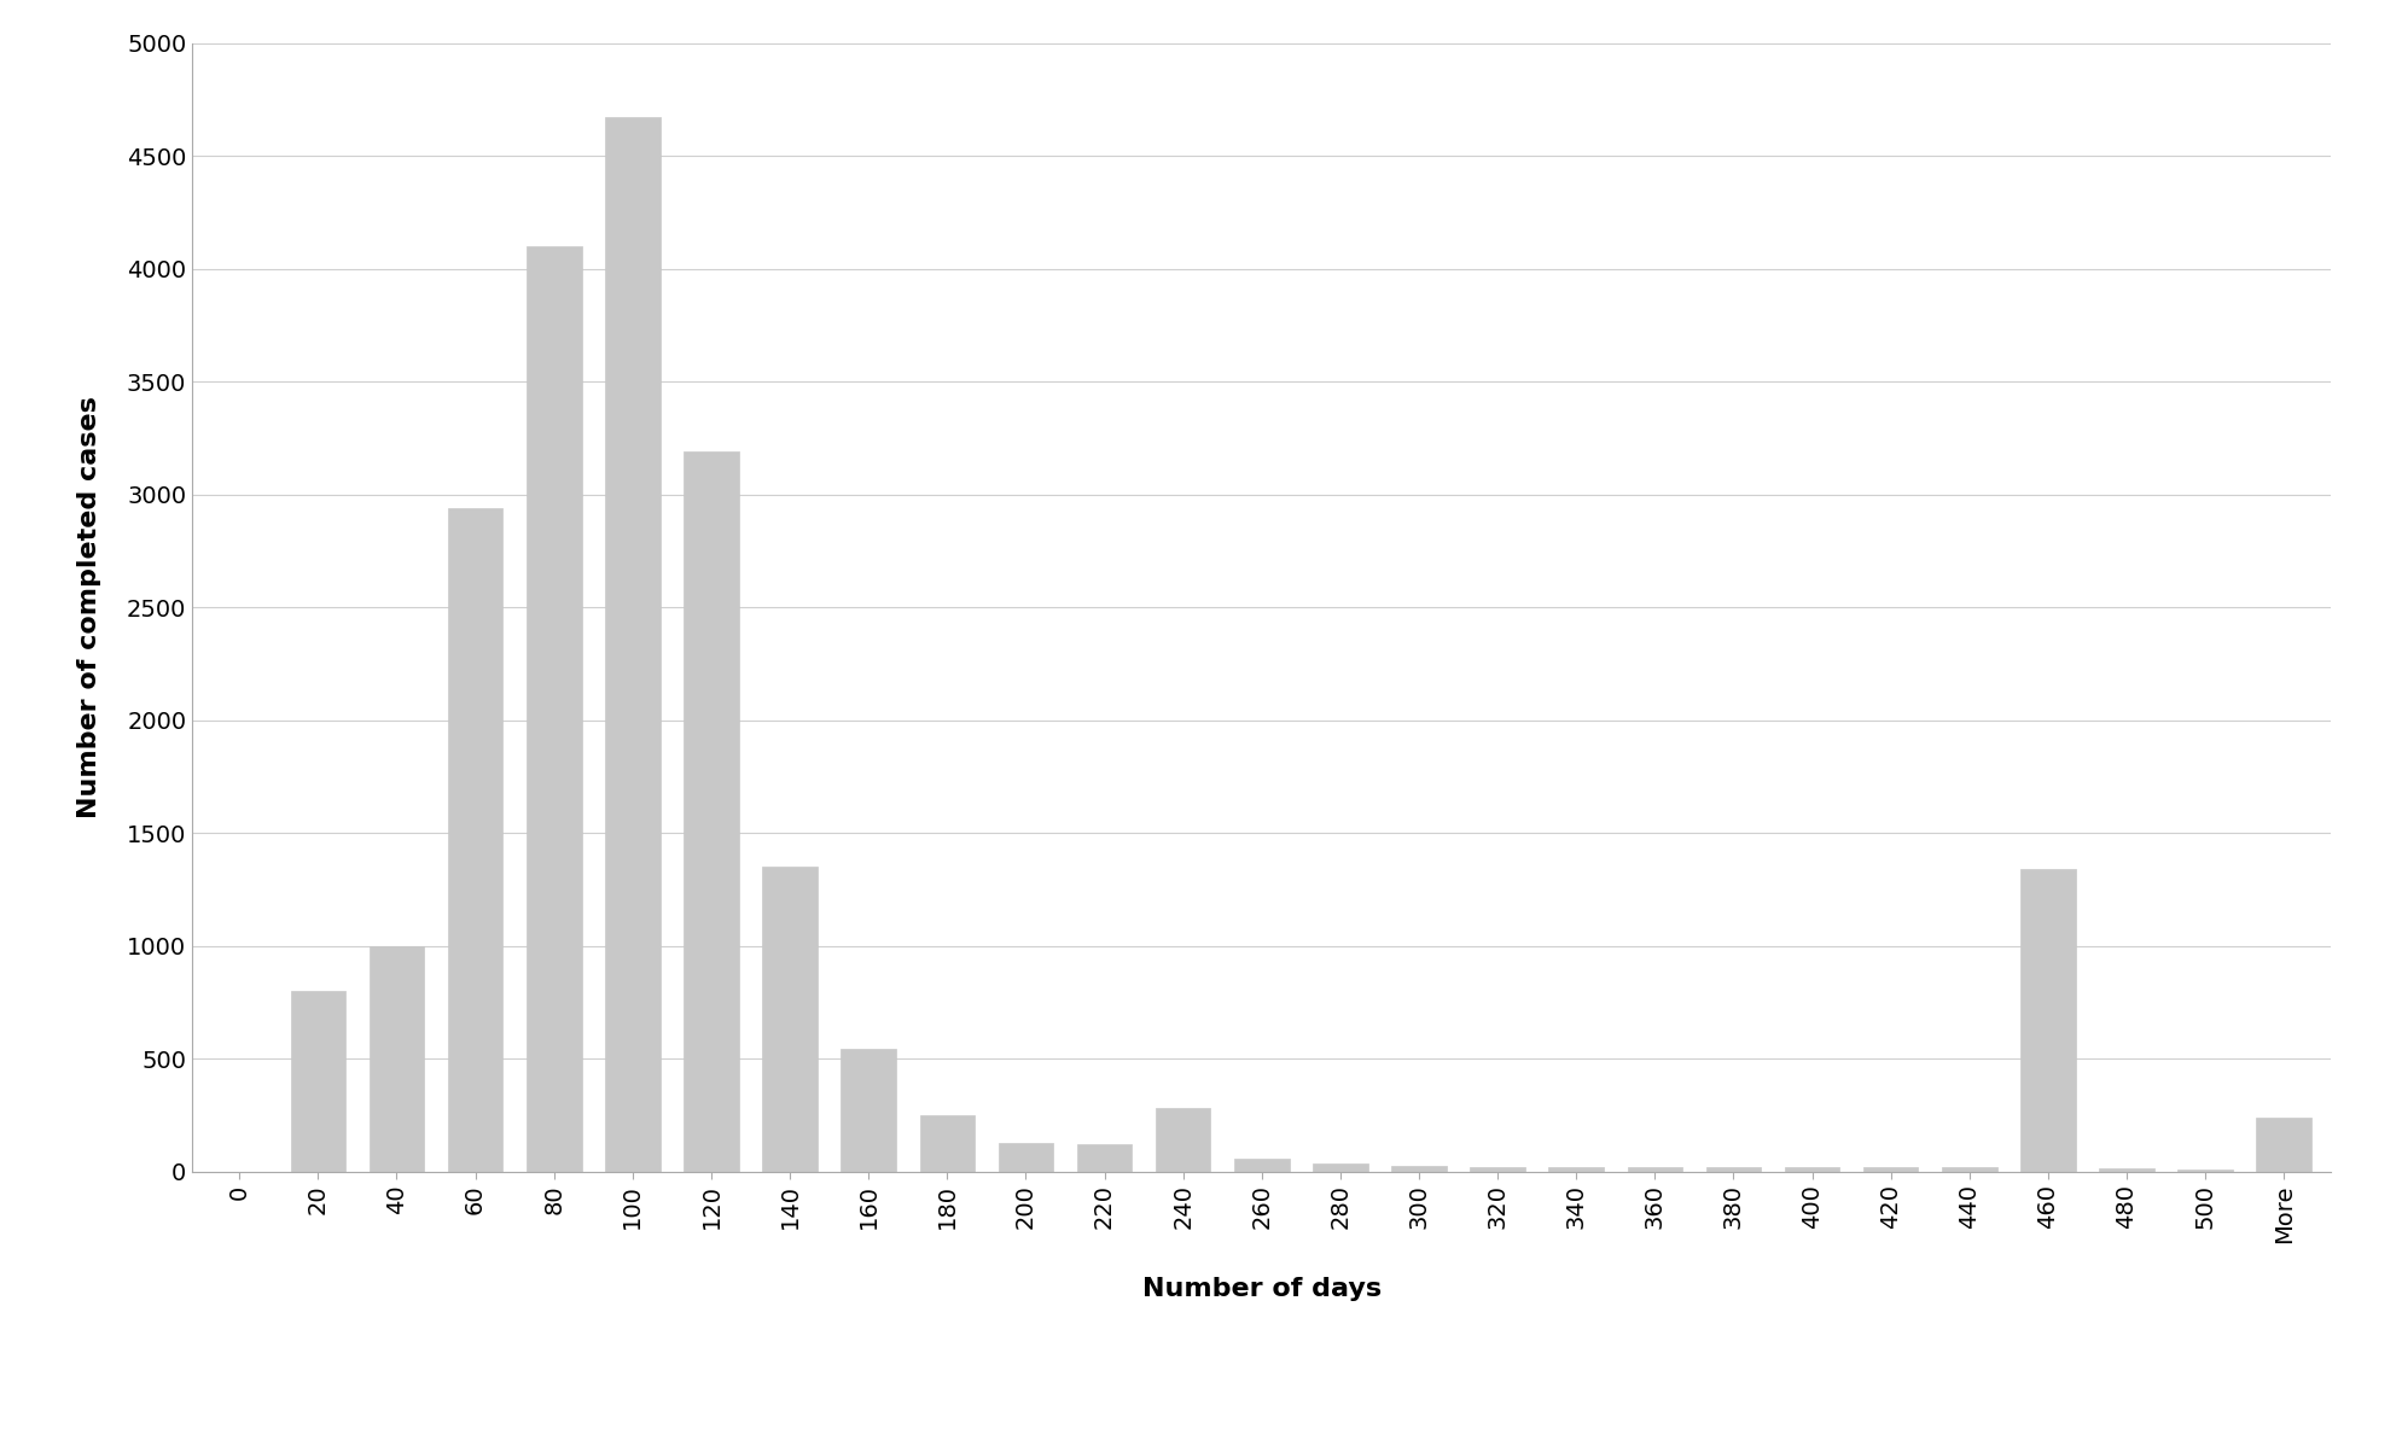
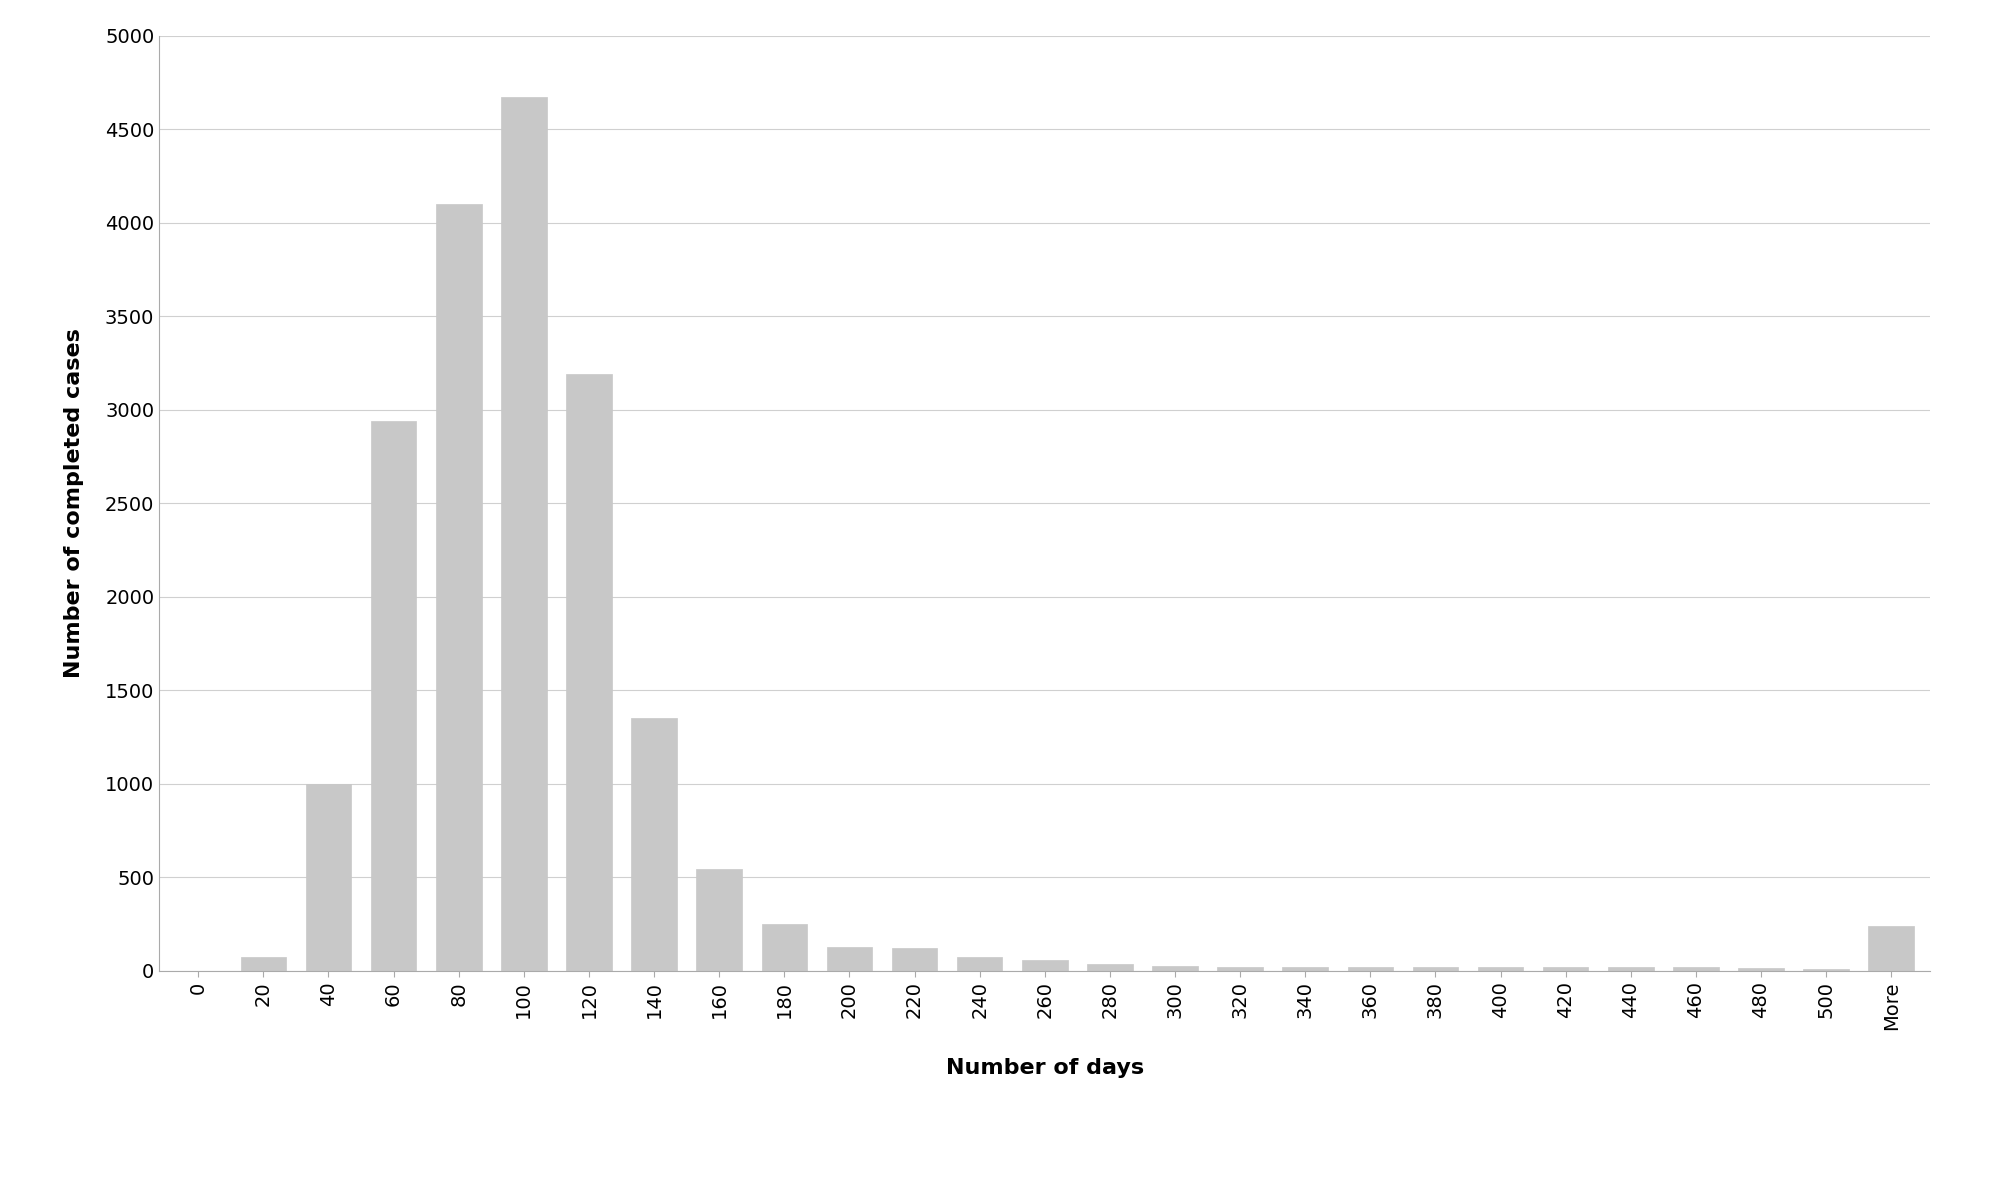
20: 800 -> 80
240: 280 -> 80
460: 1340 -> 20
